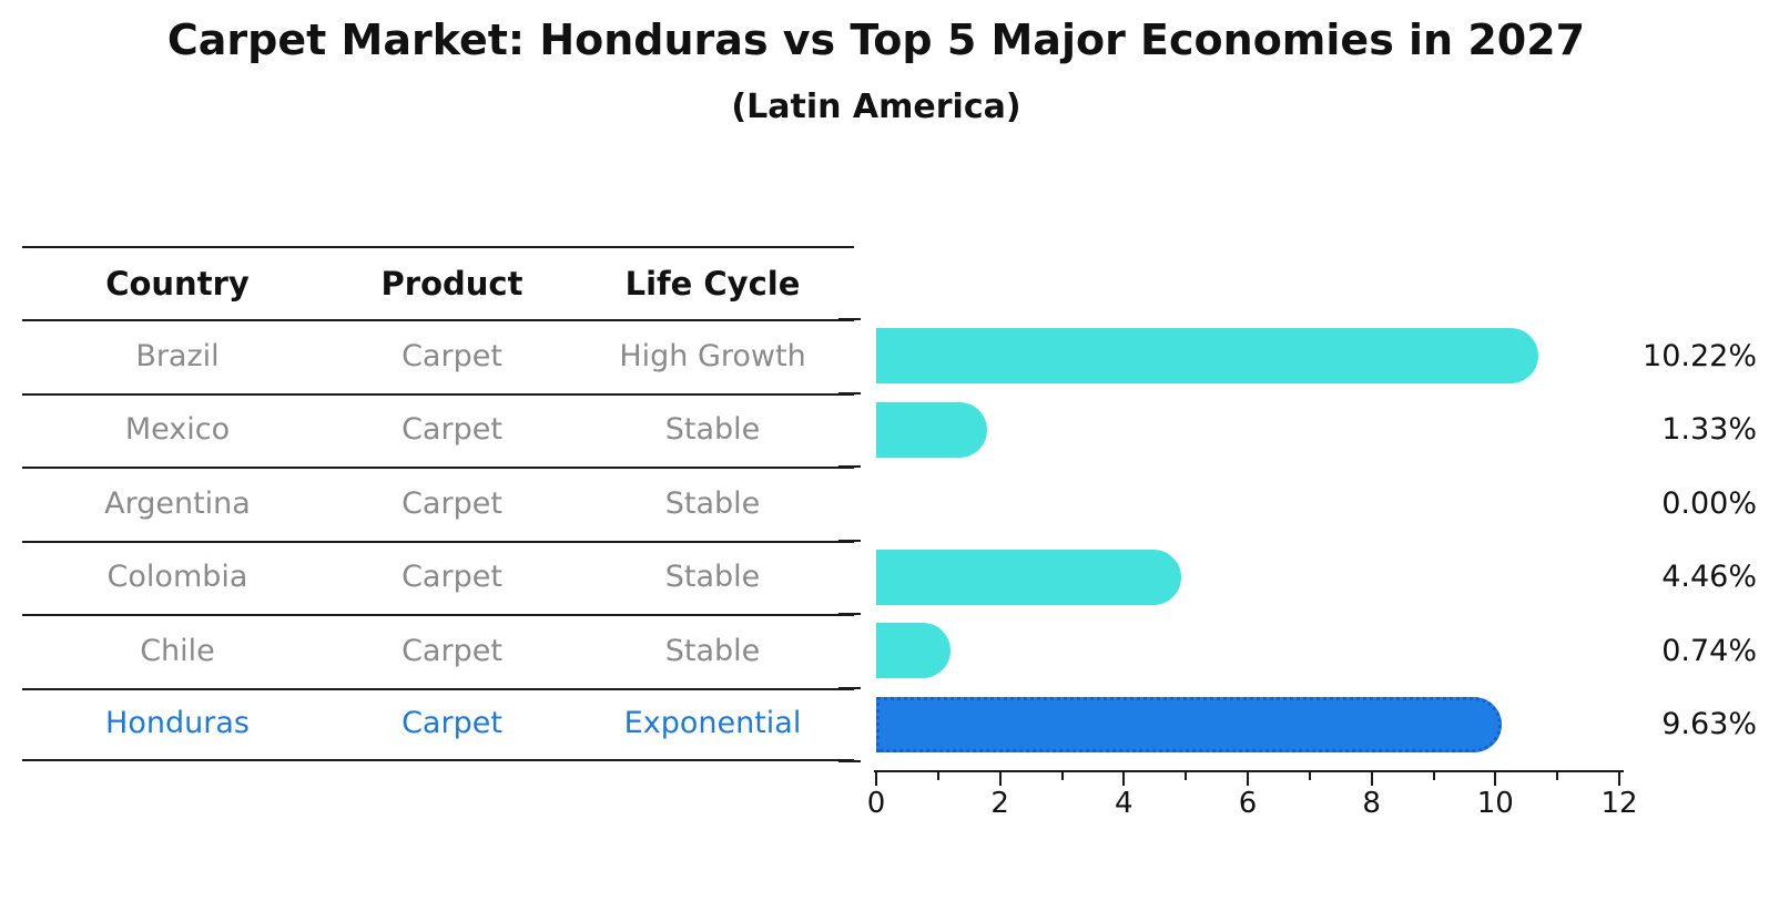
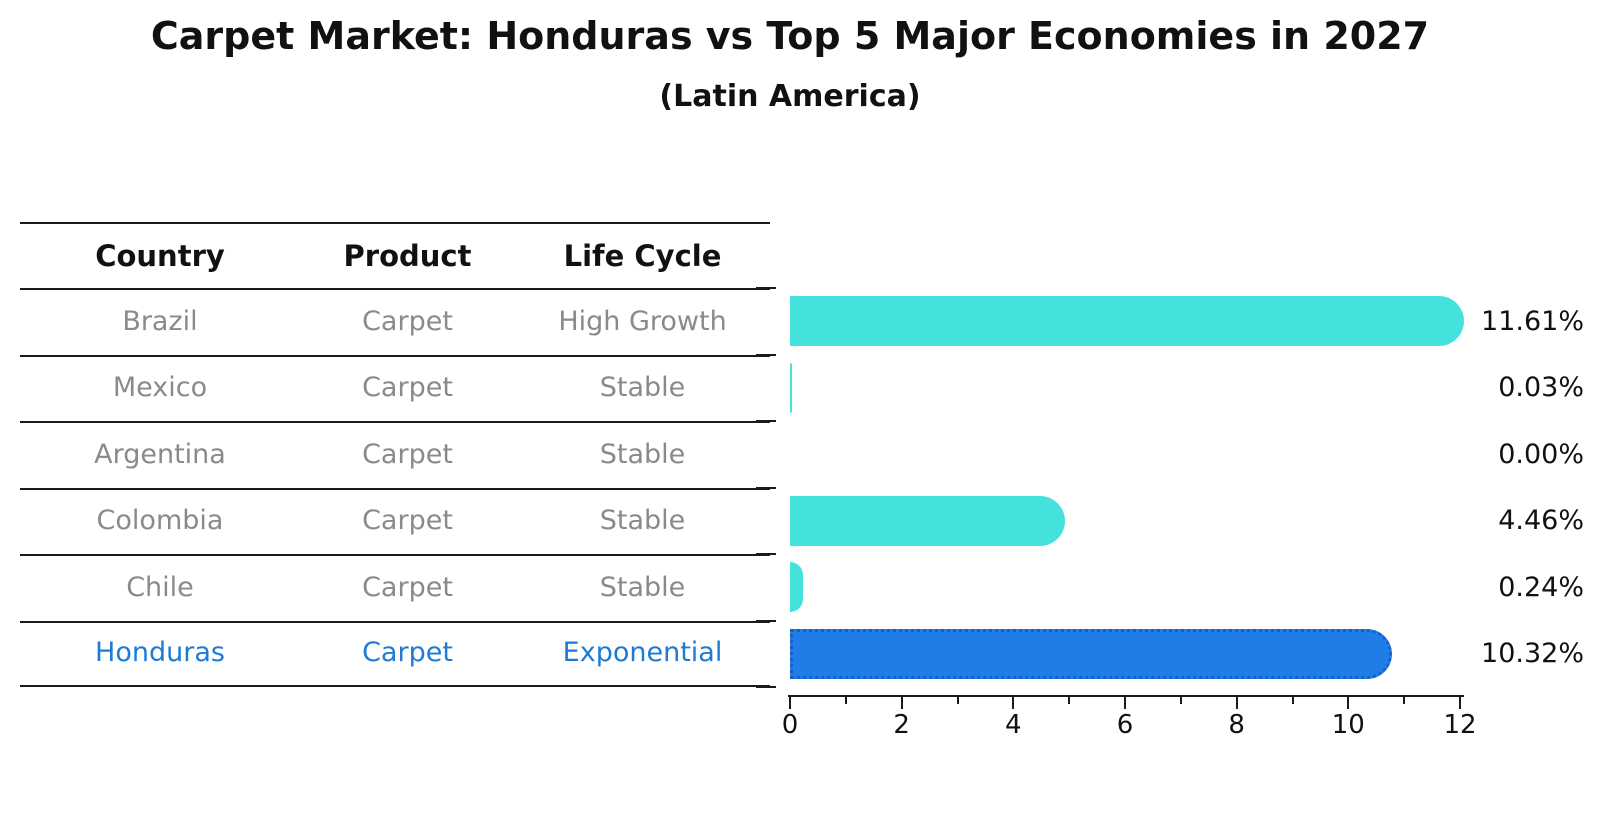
Brazil: 10.22% -> 11.61%
Mexico: 1.33% -> 0.03%
Chile: 0.74% -> 0.24%
Honduras: 9.63% -> 10.32%
